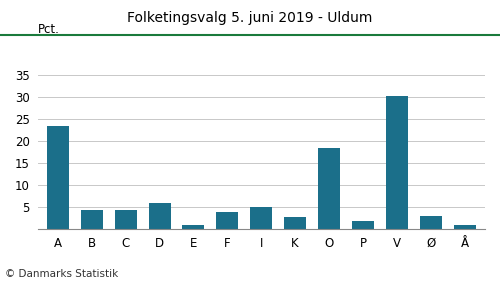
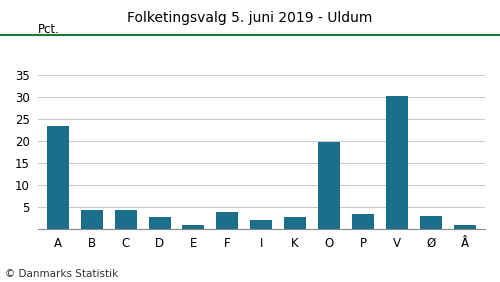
D: 6.0 -> 2.7
I: 5.0 -> 2.2
O: 18.5 -> 19.8
P: 2.0 -> 3.4
